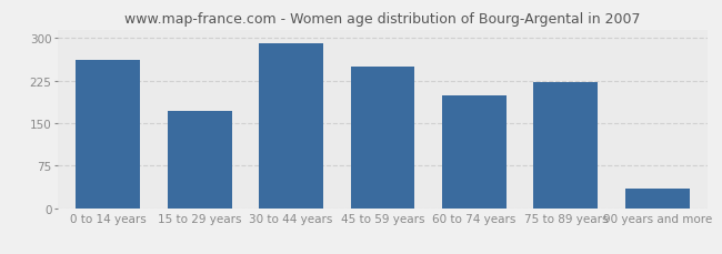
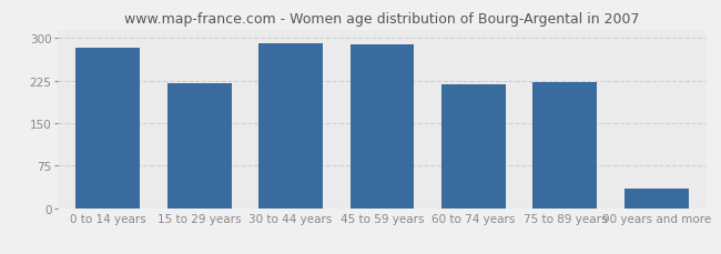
0 to 14 years: 262 -> 283
15 to 29 years: 172 -> 220
45 to 59 years: 250 -> 288
60 to 74 years: 198 -> 218
